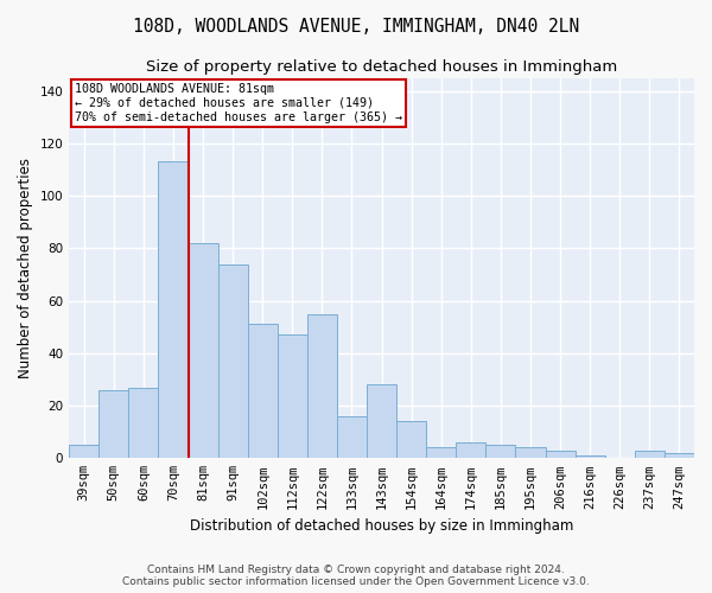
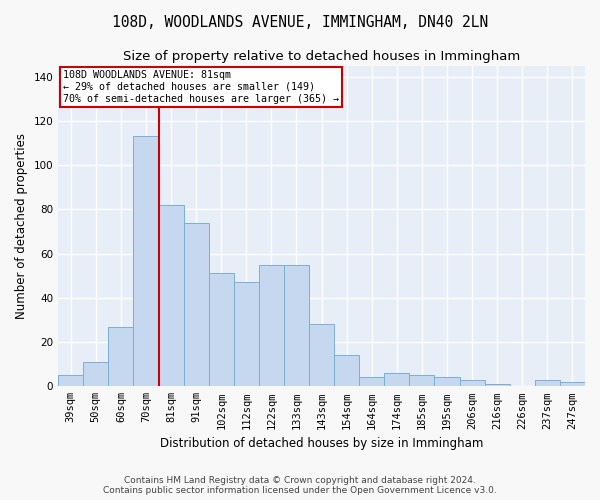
50sqm: 26 -> 11
133sqm: 16 -> 55
